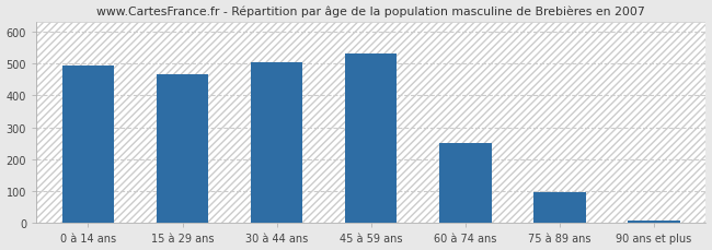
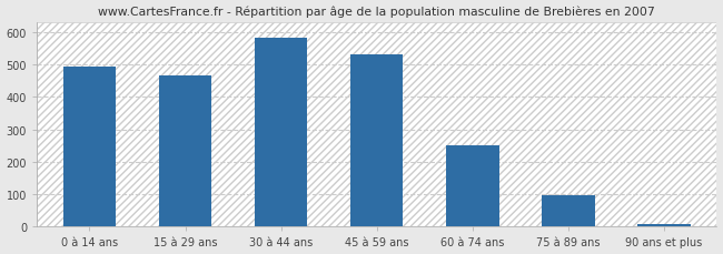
30 à 44 ans: 505 -> 583
